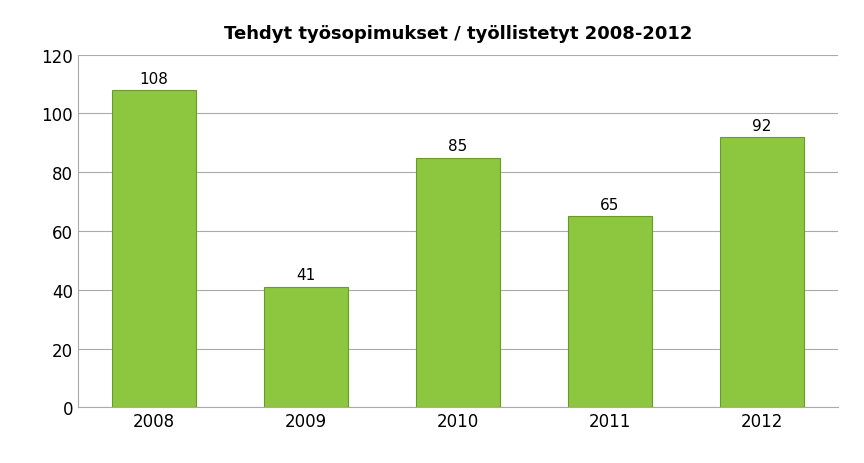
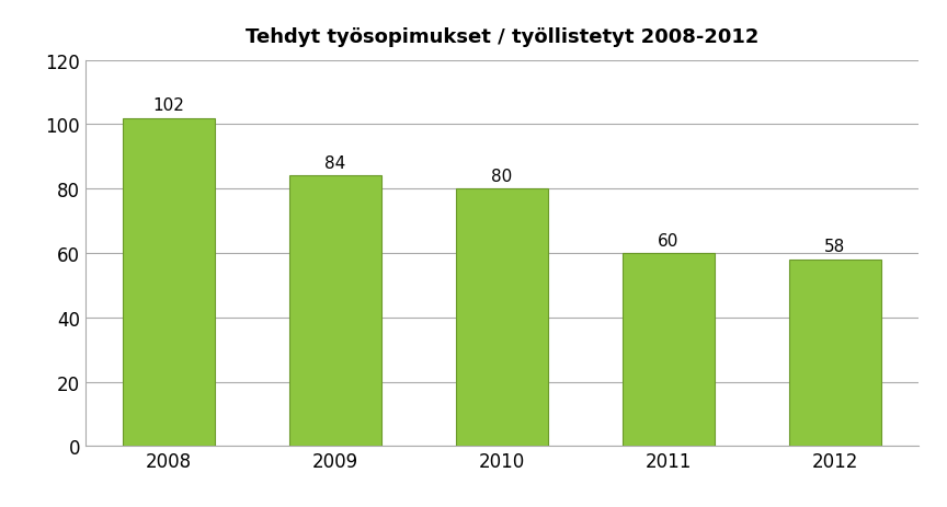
2008: 108 -> 102
2009: 41 -> 84
2010: 85 -> 80
2011: 65 -> 60
2012: 92 -> 58
